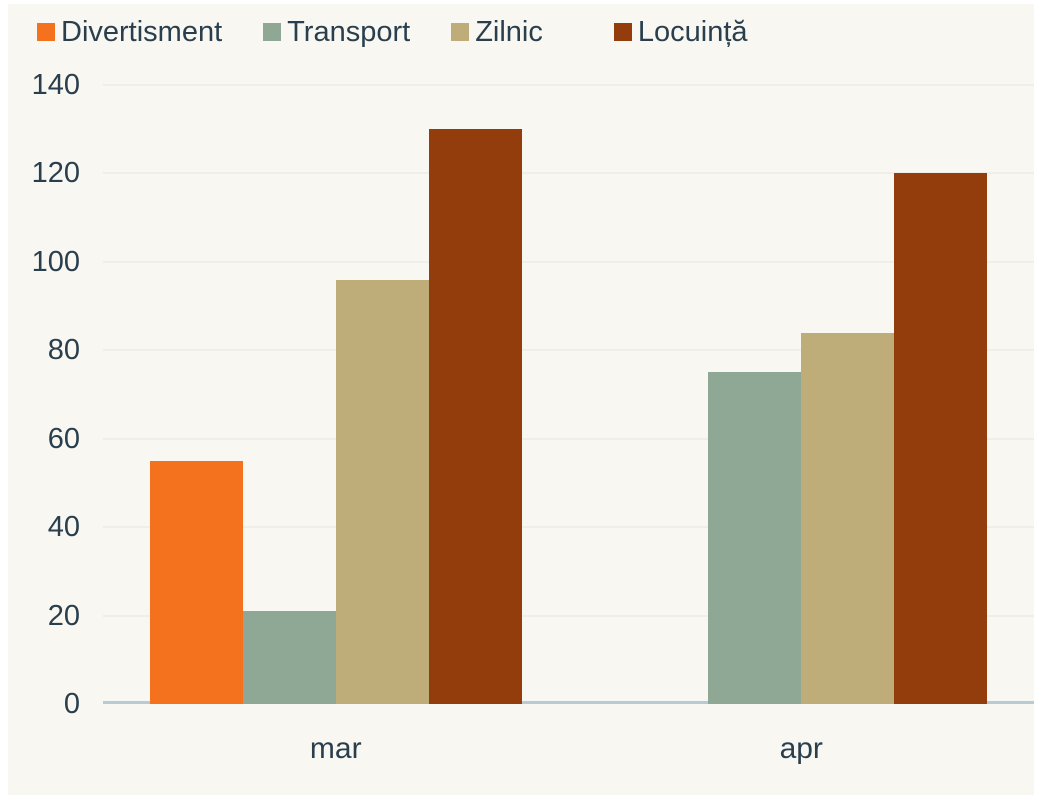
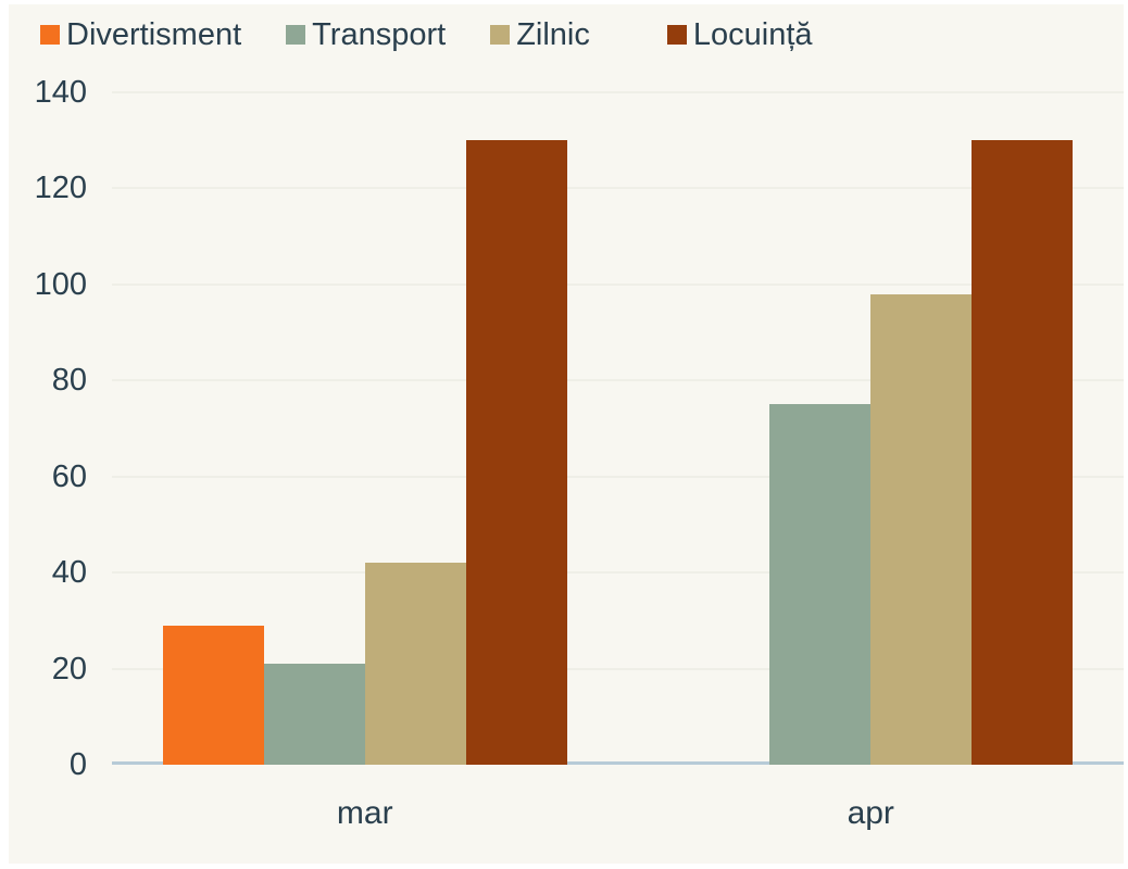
Divertisment/mar: 55 -> 29
Zilnic/mar: 96 -> 42
Zilnic/apr: 84 -> 98
Locuință/apr: 120 -> 130
